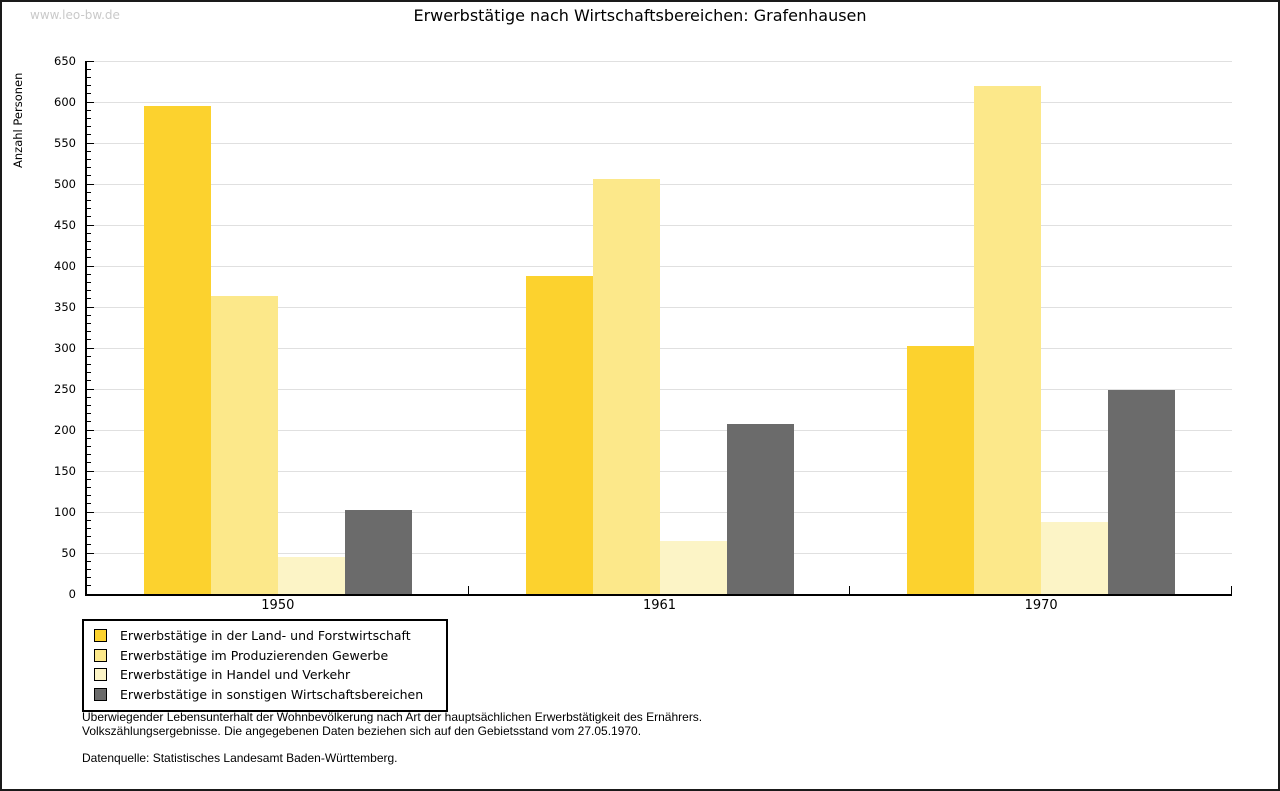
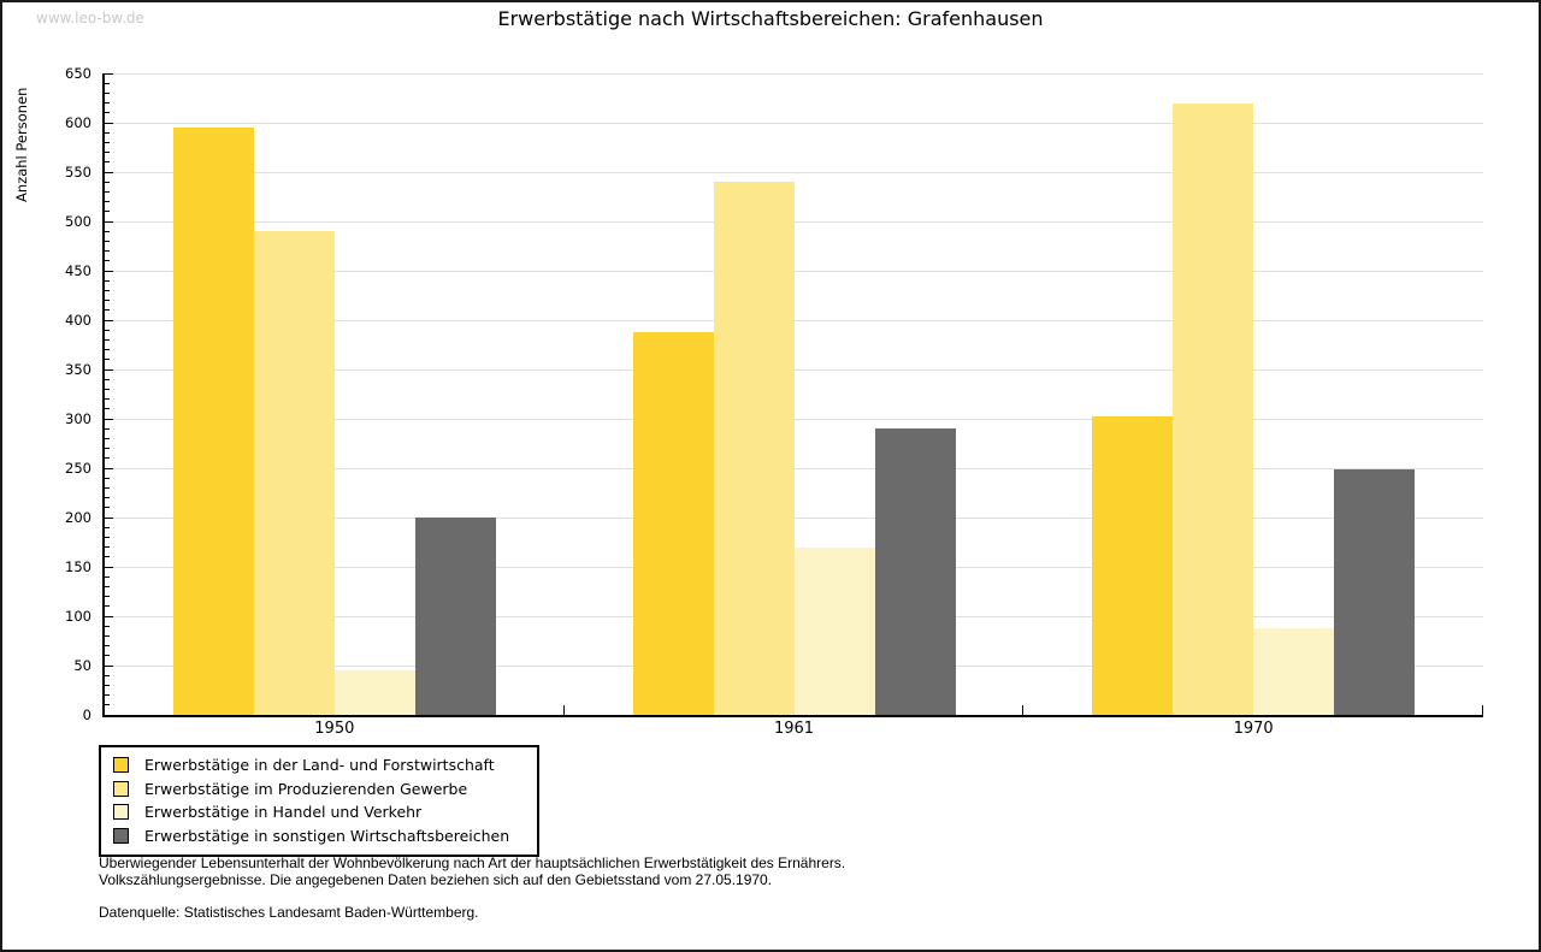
Erwerbstätige im Produzierenden Gewerbe/1950: 360 -> 490
Erwerbstätige in sonstigen Wirtschaftsbereichen/1950: 100 -> 200
Erwerbstätige im Produzierenden Gewerbe/1961: 510 -> 540
Erwerbstätige in Handel und Verkehr/1961: 60 -> 170
Erwerbstätige in sonstigen Wirtschaftsbereichen/1961: 210 -> 290
